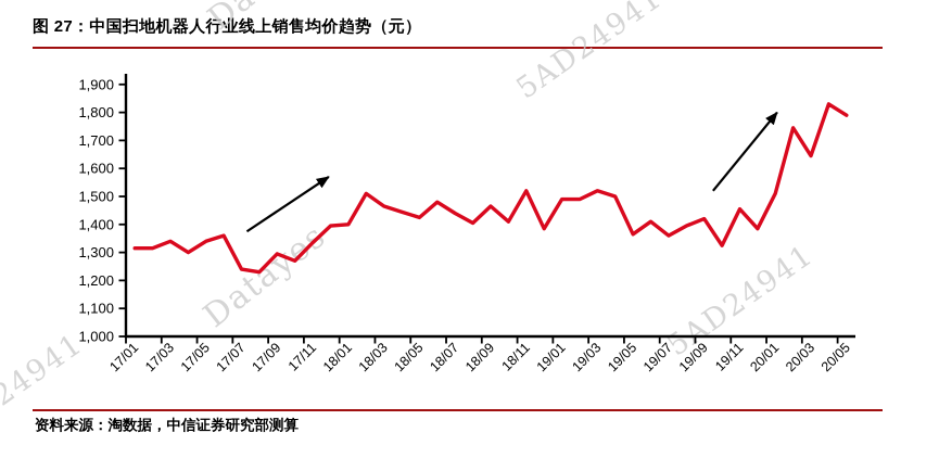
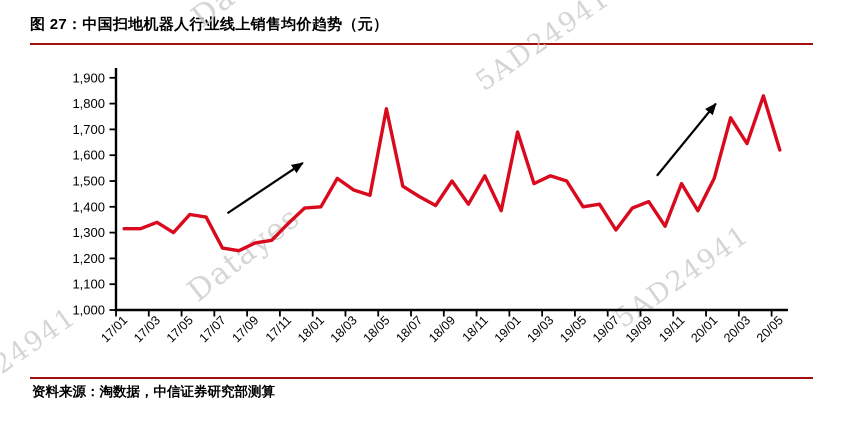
17/05: 1340 -> 1370
17/09: 1300 -> 1260
18/05: 1420 -> 1780
18/09: 1460 -> 1500
19/01: 1490 -> 1690
19/05: 1360 -> 1400
19/07: 1360 -> 1310
19/11: 1460 -> 1490
20/05: 1790 -> 1620
